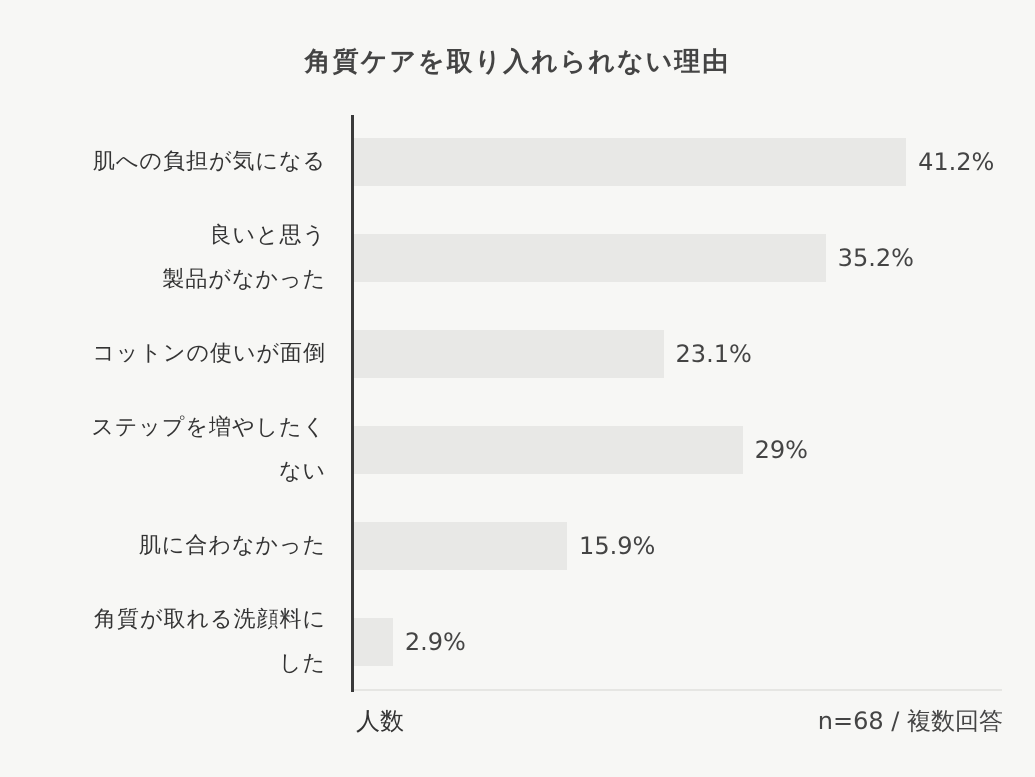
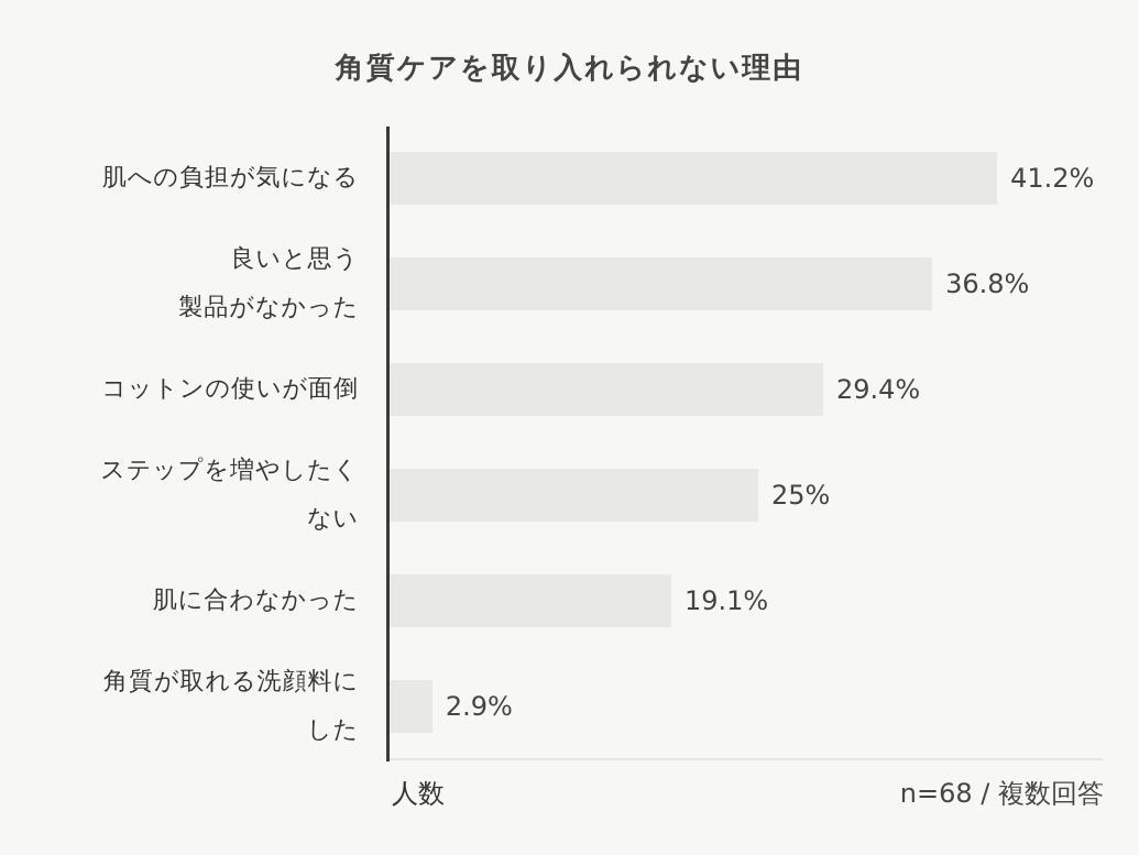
良いと思う製品がなかった: 35.2% -> 36.8%
コットンの使いが面倒: 23.1% -> 29.4%
ステップを増やしたくない: 29% -> 25%
肌に合わなかった: 15.9% -> 19.1%
